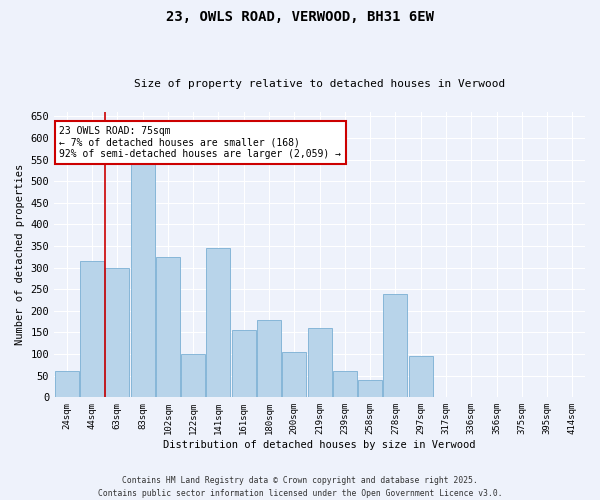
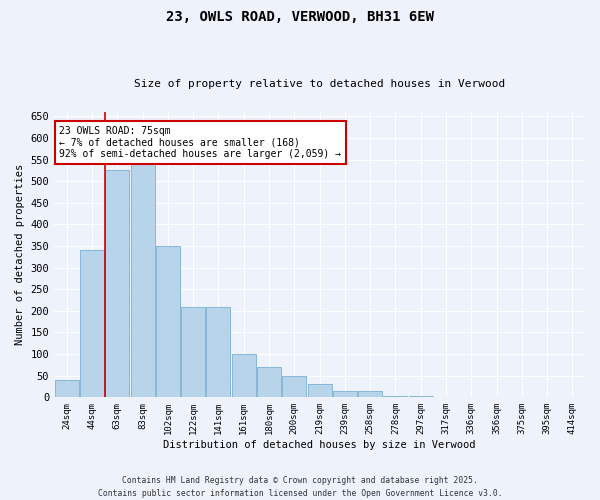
24sqm: 60 -> 40
44sqm: 315 -> 340
63sqm: 300 -> 525
102sqm: 325 -> 350
122sqm: 100 -> 210
141sqm: 345 -> 210
161sqm: 155 -> 100
180sqm: 180 -> 70
200sqm: 105 -> 50
219sqm: 160 -> 30
239sqm: 60 -> 15
258sqm: 40 -> 15
278sqm: 240 -> 2
297sqm: 95 -> 2
